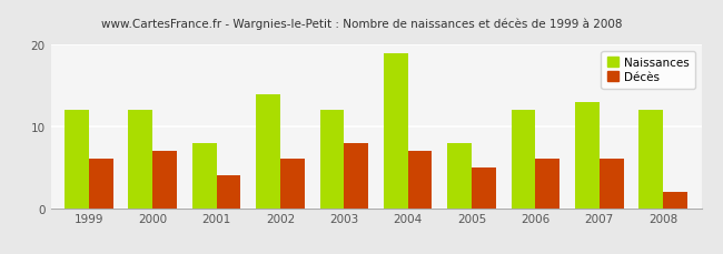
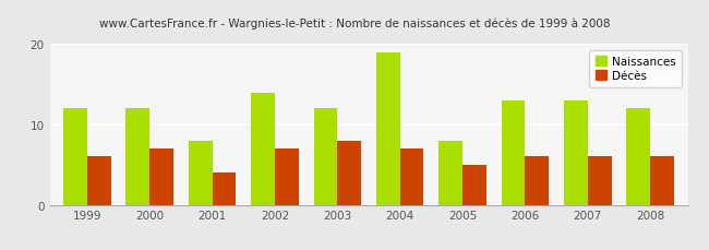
Décès/2002: 6 -> 7
Naissances/2006: 12 -> 13
Décès/2008: 2 -> 6
